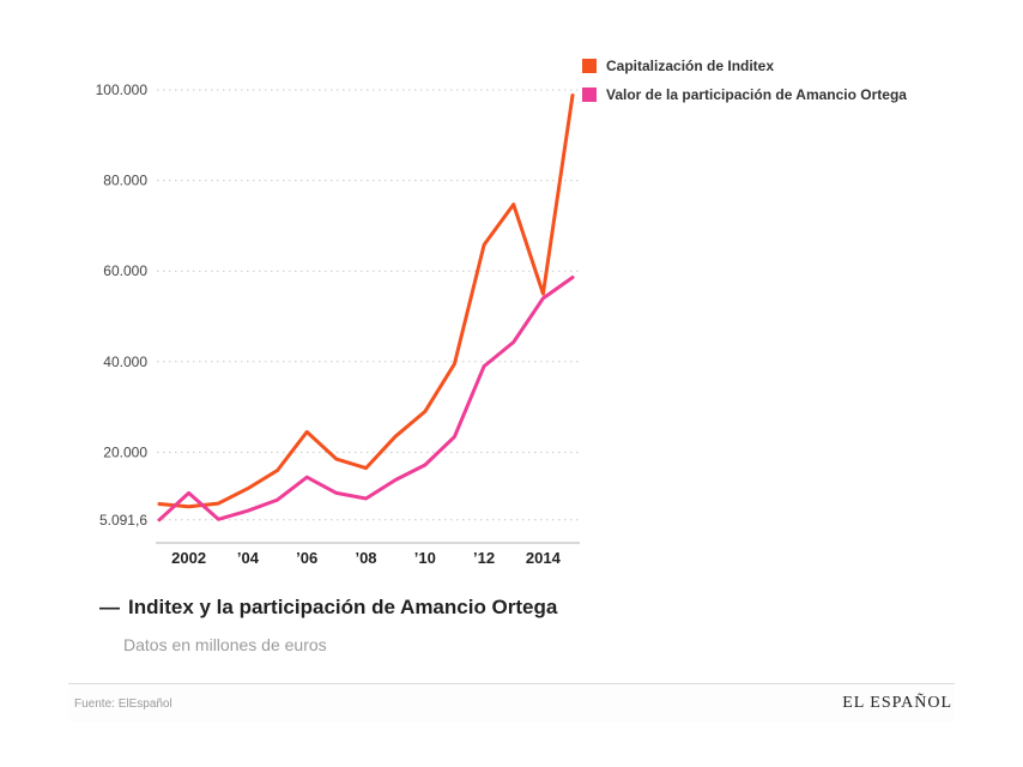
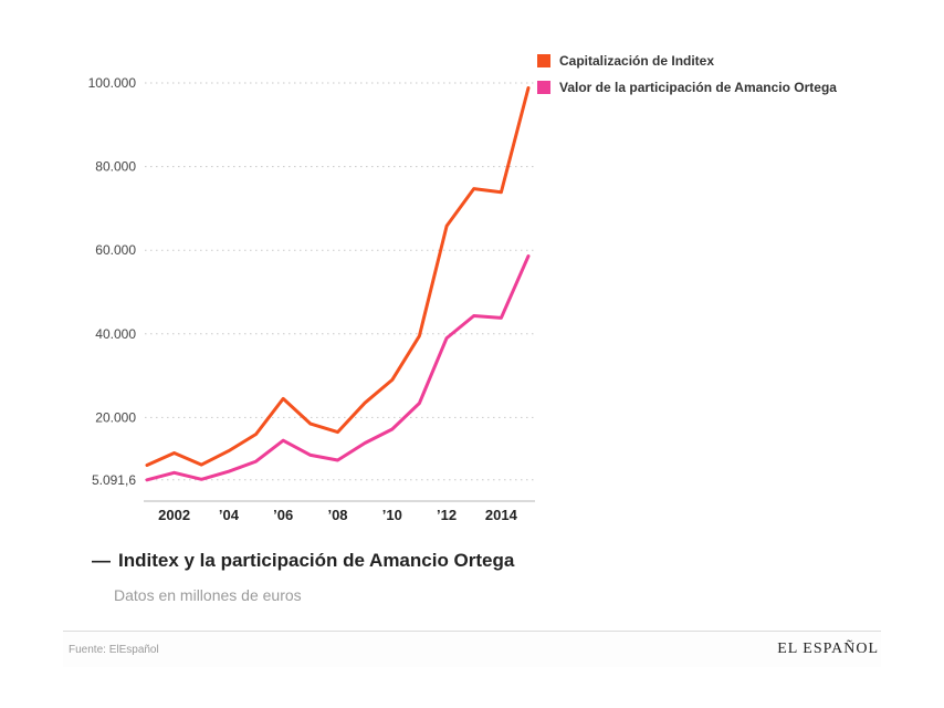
Capitalización de Inditex/2002: 8000 -> 12000
Valor de la participación de Amancio Ortega/2002: 11000 -> 7000
Capitalización de Inditex/2014: 55000 -> 74000
Valor de la participación de Amancio Ortega/2014: 54000 -> 44000
